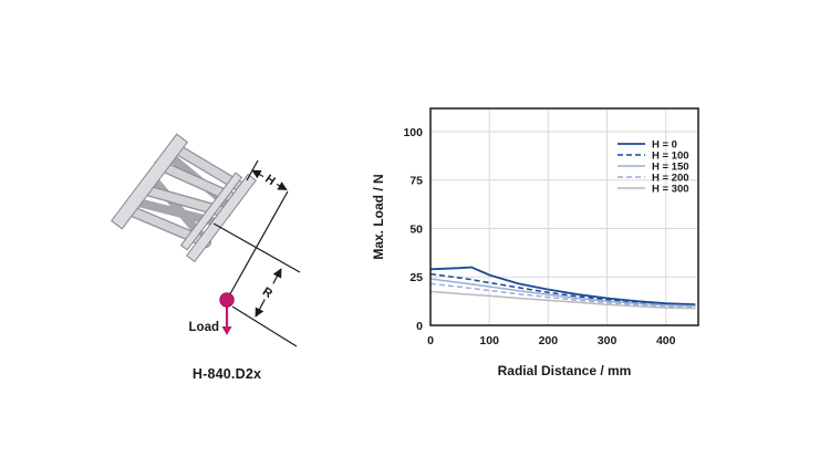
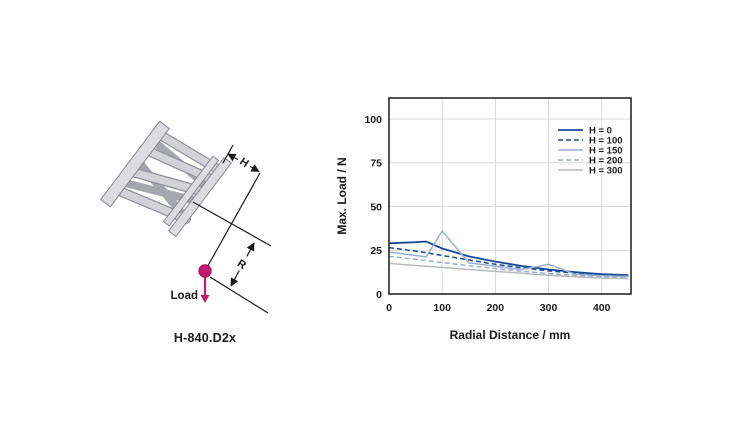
H = 150/100: 20 -> 36
H = 150/300: 12 -> 17
